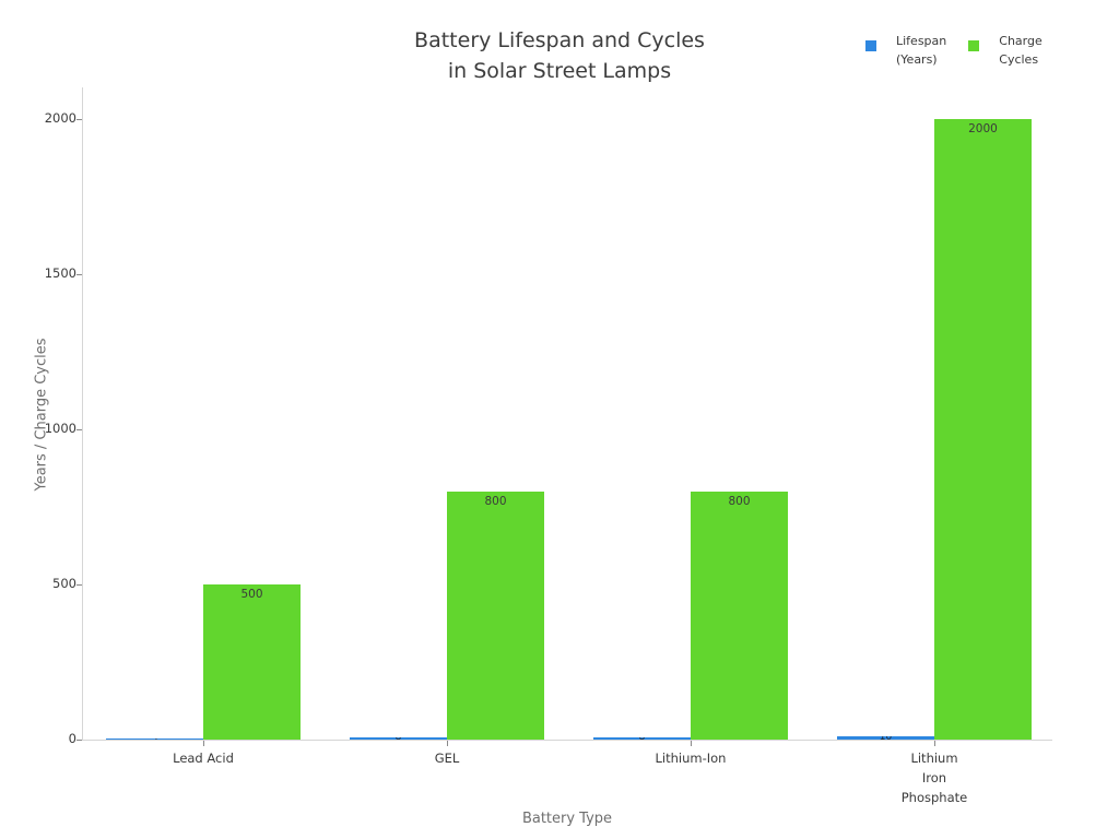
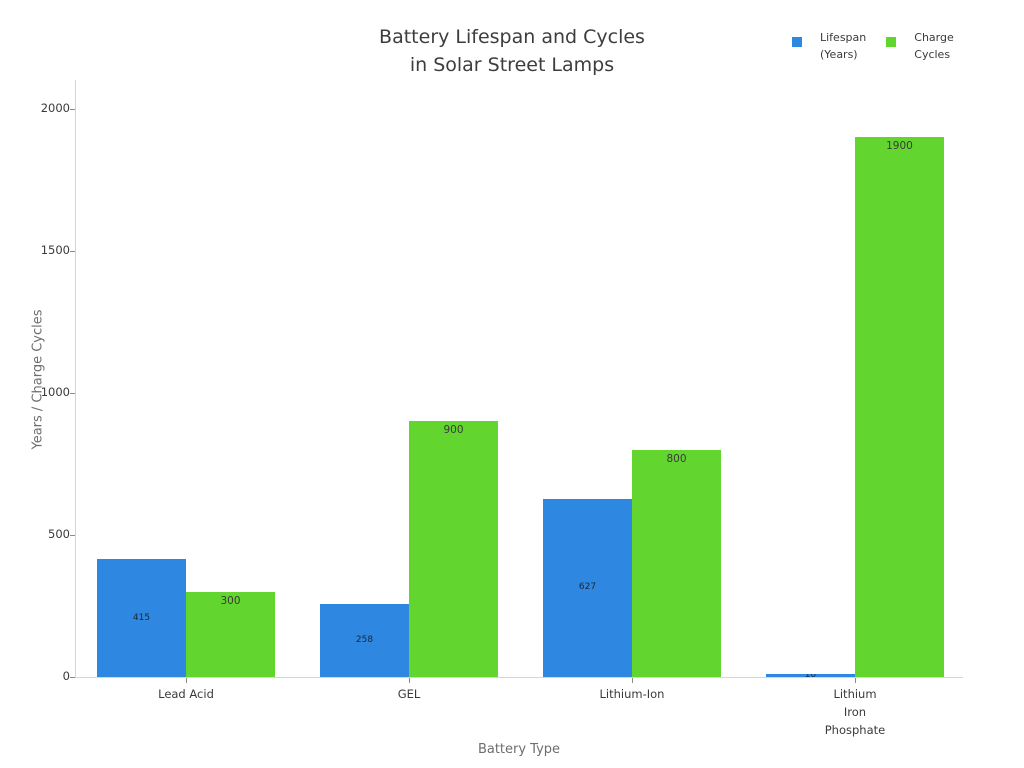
Lifespan (Years)/Lead Acid: 5 -> 415
Charge Cycles/Lead Acid: 500 -> 300
Lifespan (Years)/GEL: 8 -> 258
Charge Cycles/GEL: 800 -> 900
Lifespan (Years)/Lithium-Ion: 8 -> 627
Charge Cycles/Lithium Iron Phosphate: 2000 -> 1900
